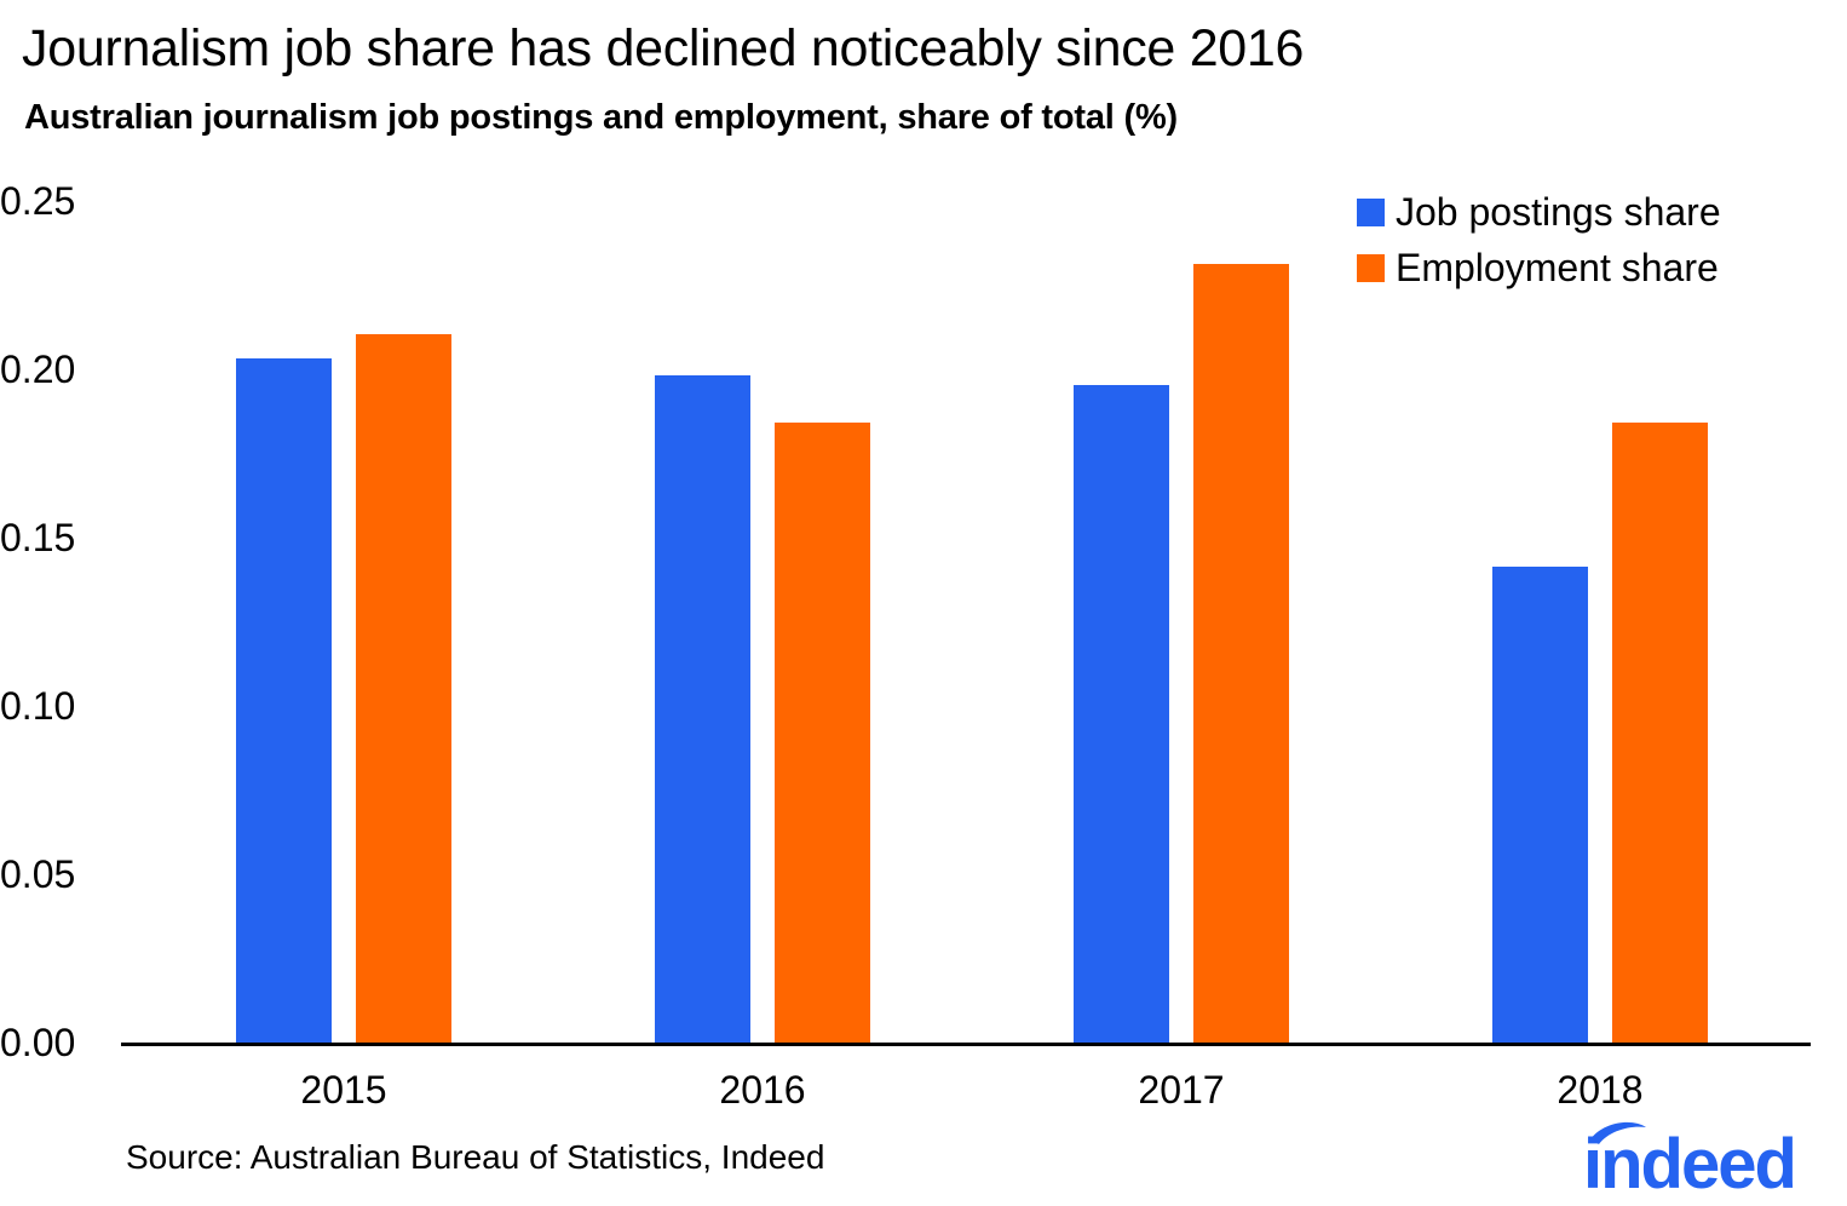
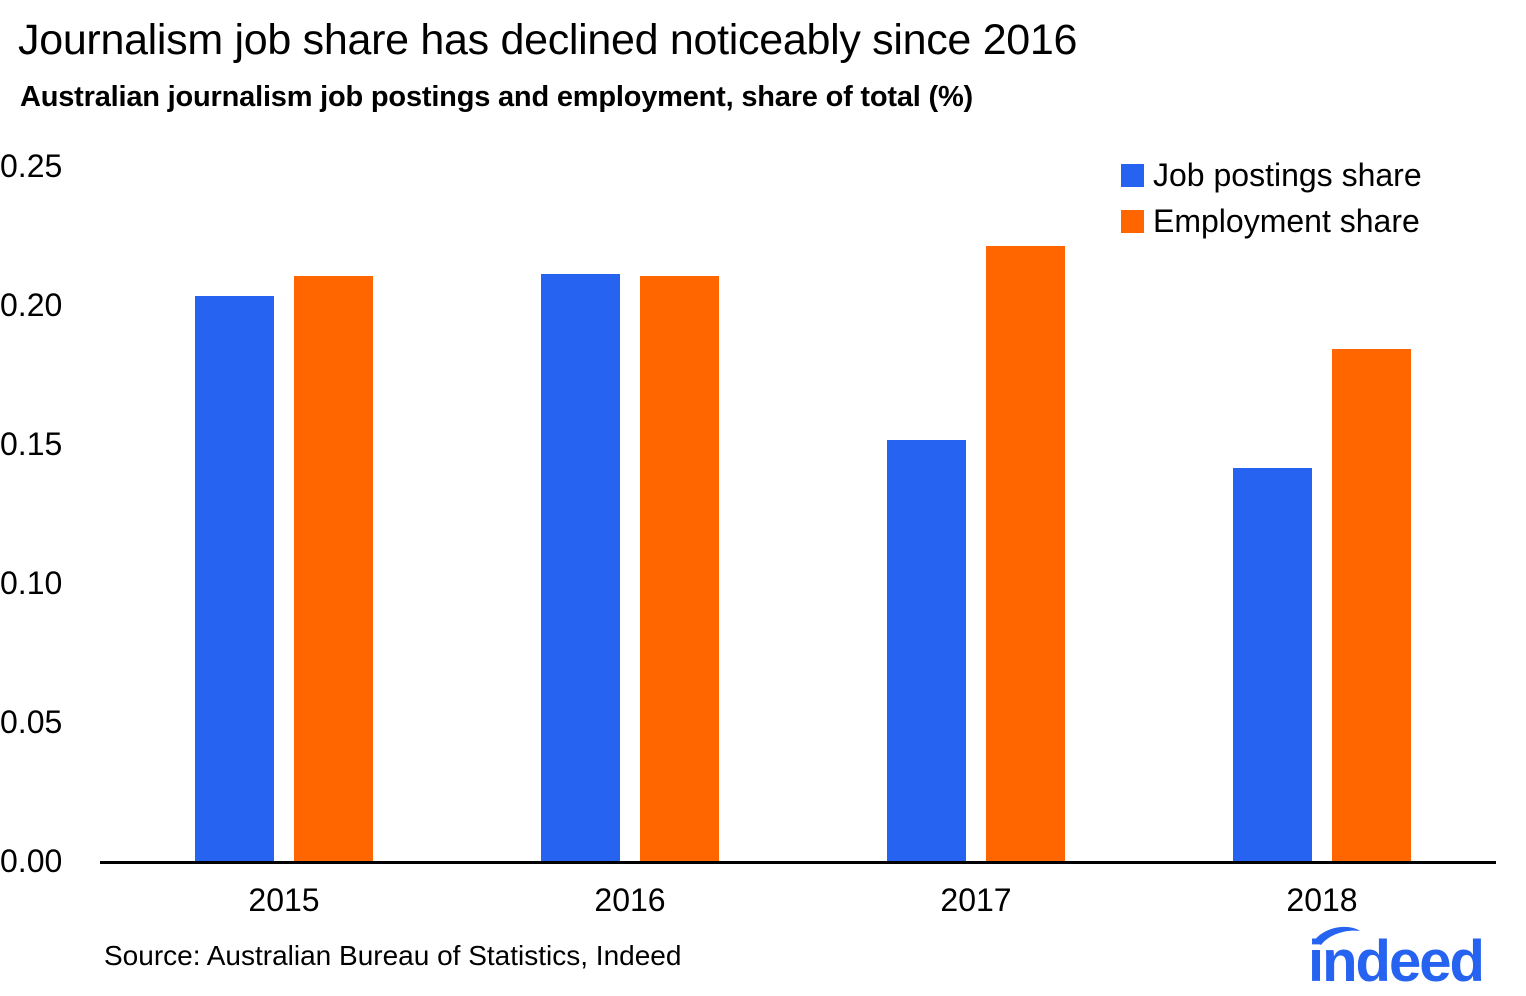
Job postings share/2016: 0.199 -> 0.212
Employment share/2016: 0.185 -> 0.211
Job postings share/2017: 0.196 -> 0.152
Employment share/2017: 0.232 -> 0.222
